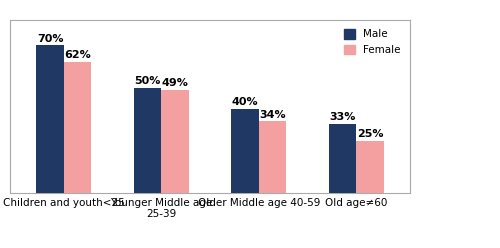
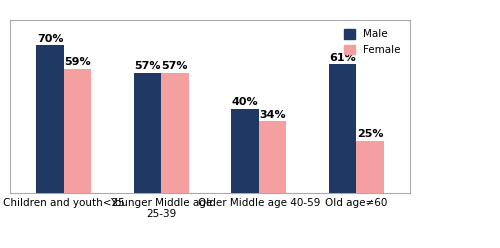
Female/Children and youth<25: 62% -> 59%
Male/Younger Middle age 25-39: 50% -> 57%
Female/Younger Middle age 25-39: 49% -> 57%
Male/Old age≠60: 33% -> 61%
